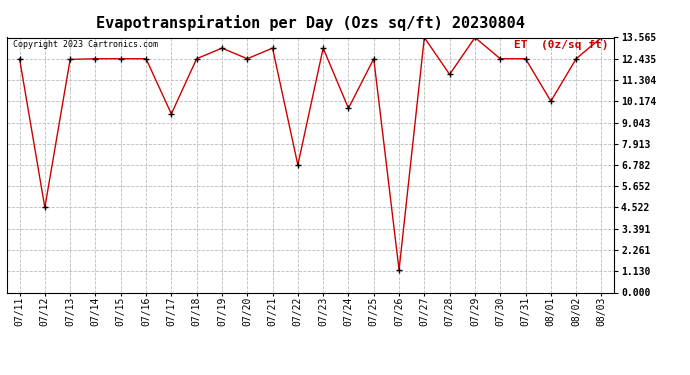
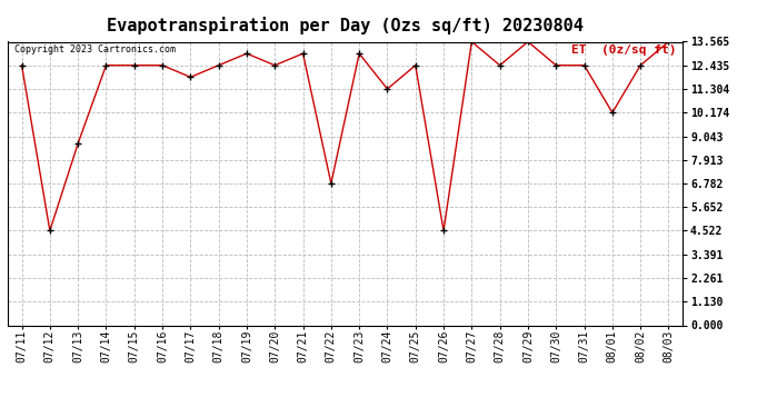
07/13: 12.4 -> 8.7
07/17: 9.5 -> 11.9
07/24: 9.8 -> 11.3
07/26: 1.2 -> 4.5
07/28: 11.6 -> 12.4
